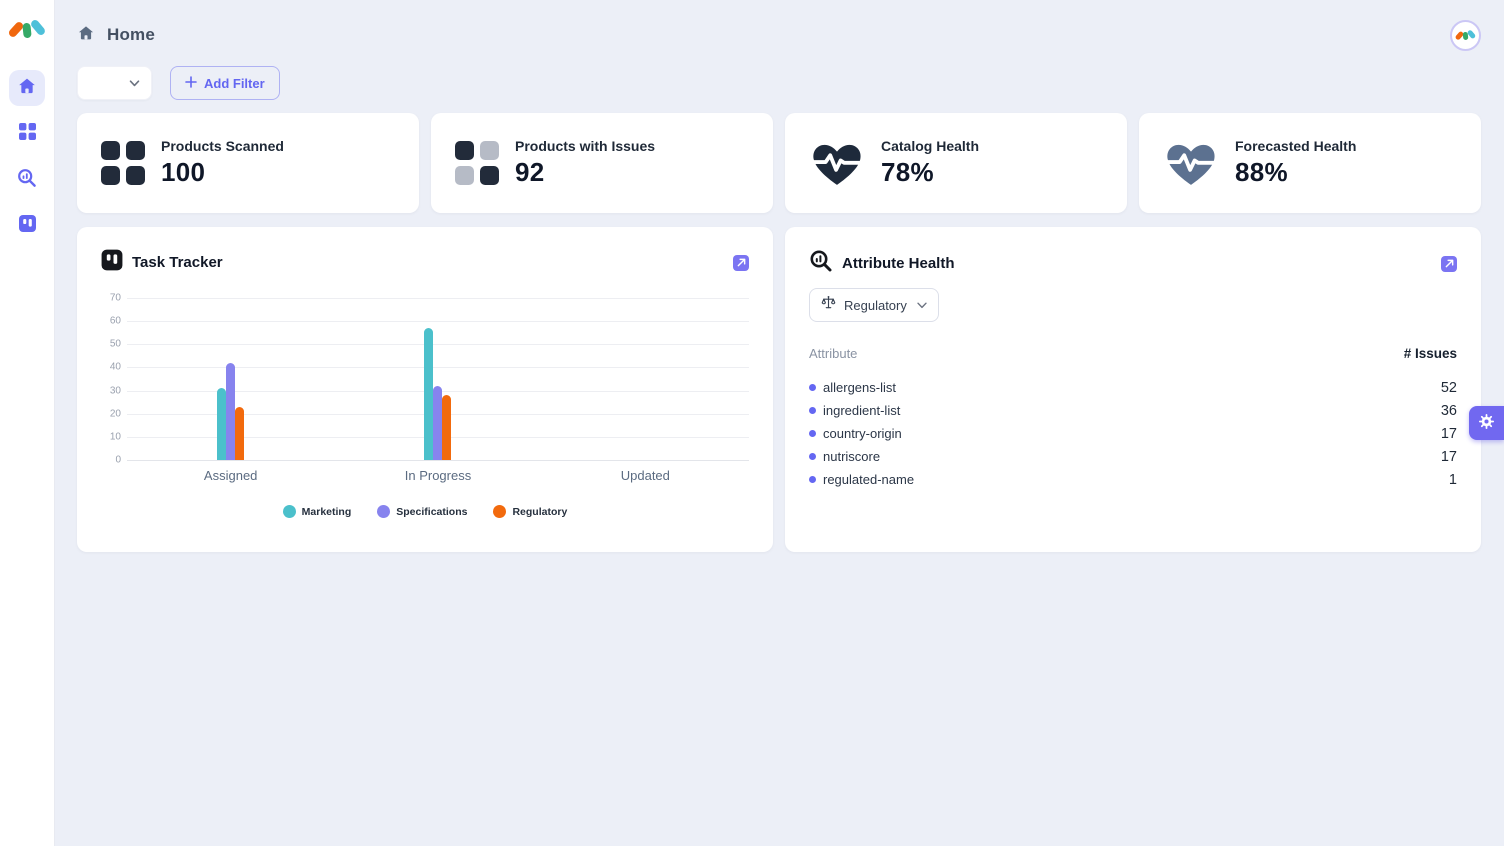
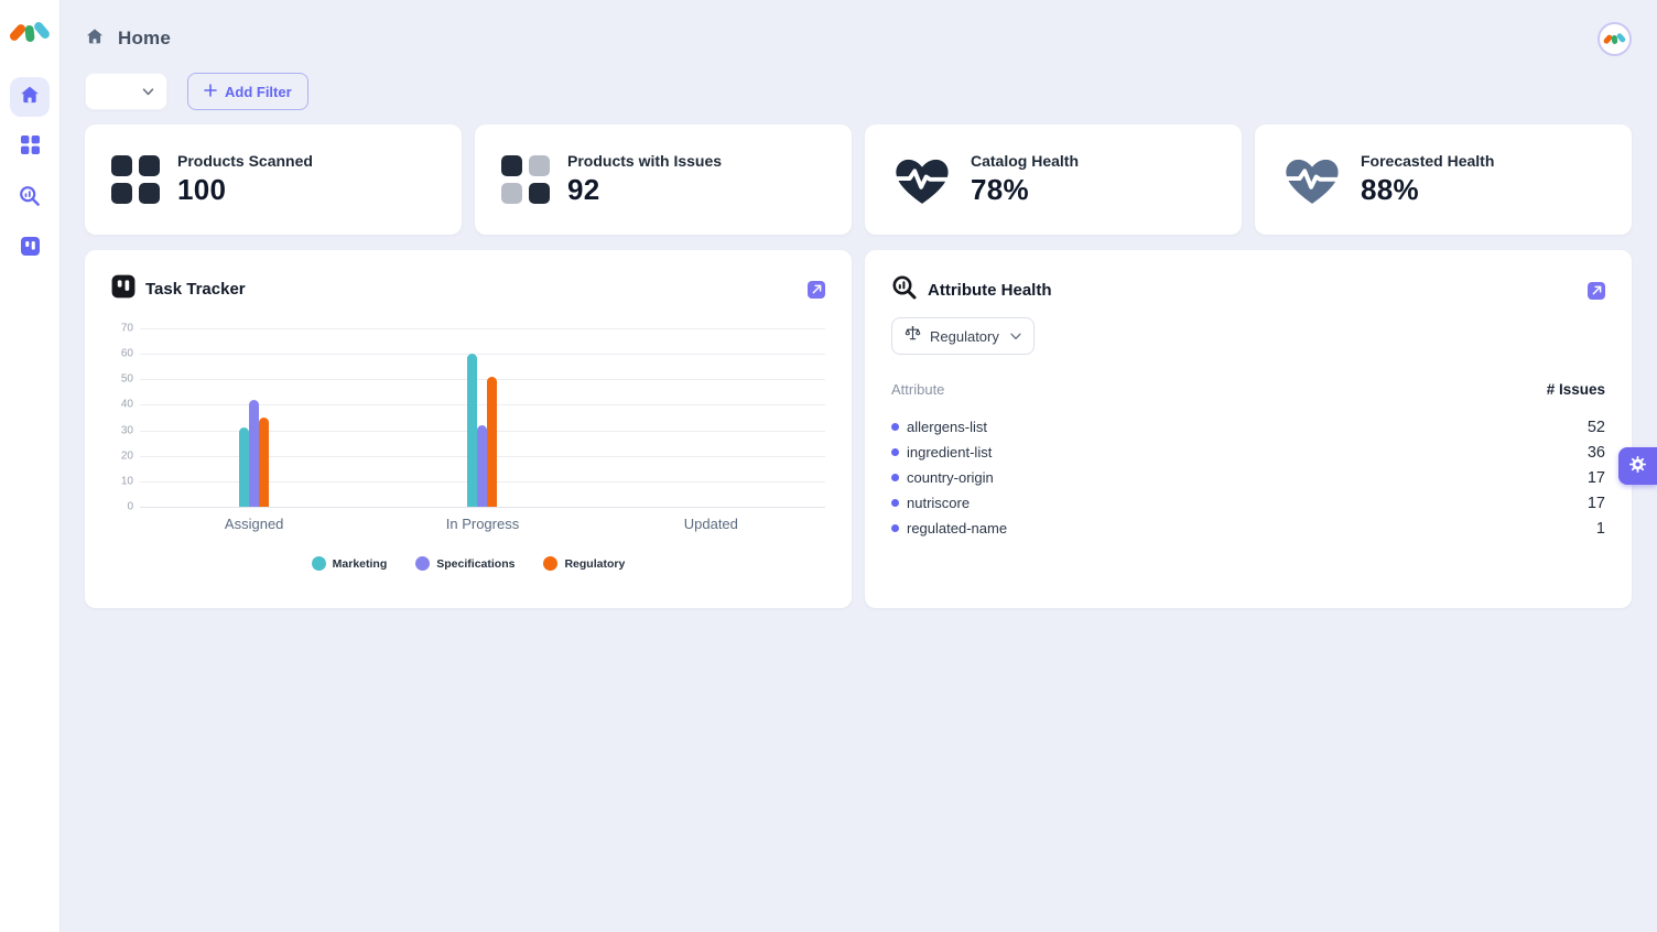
Regulatory/Assigned: 23 -> 35
Marketing/In Progress: 57 -> 60
Regulatory/In Progress: 28 -> 51
